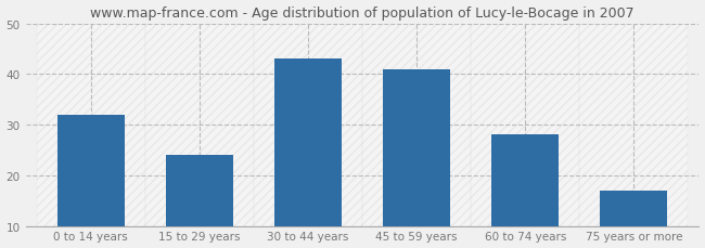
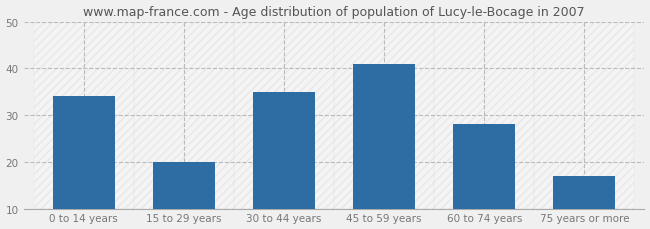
0 to 14 years: 32 -> 34
15 to 29 years: 24 -> 20
30 to 44 years: 43 -> 35
